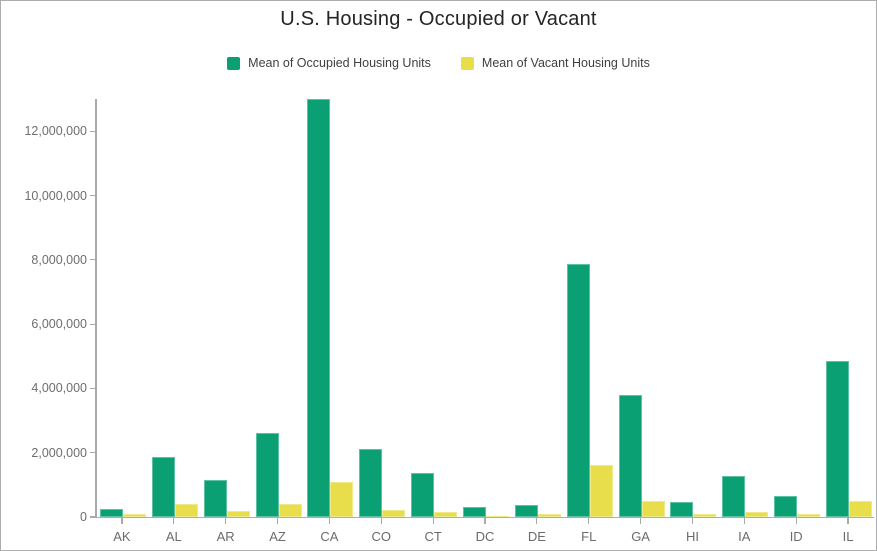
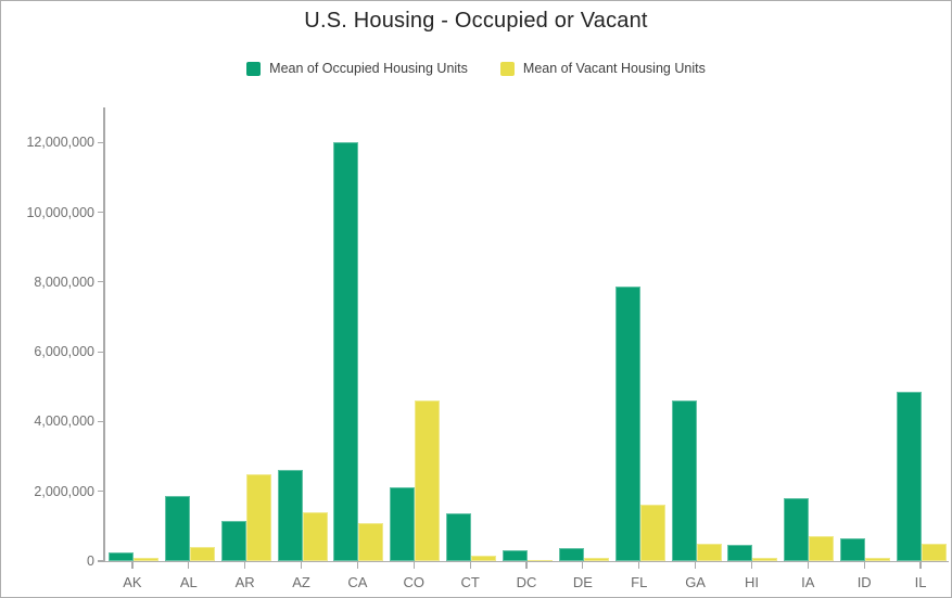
Mean of Vacant Housing Units/AR: 200000 -> 2500000
Mean of Vacant Housing Units/AZ: 400000 -> 1400000
Mean of Occupied Housing Units/CA: 13000000 -> 12000000
Mean of Vacant Housing Units/CO: 200000 -> 4600000
Mean of Occupied Housing Units/GA: 3800000 -> 4600000
Mean of Occupied Housing Units/IA: 1300000 -> 1800000
Mean of Vacant Housing Units/IA: 200000 -> 700000
